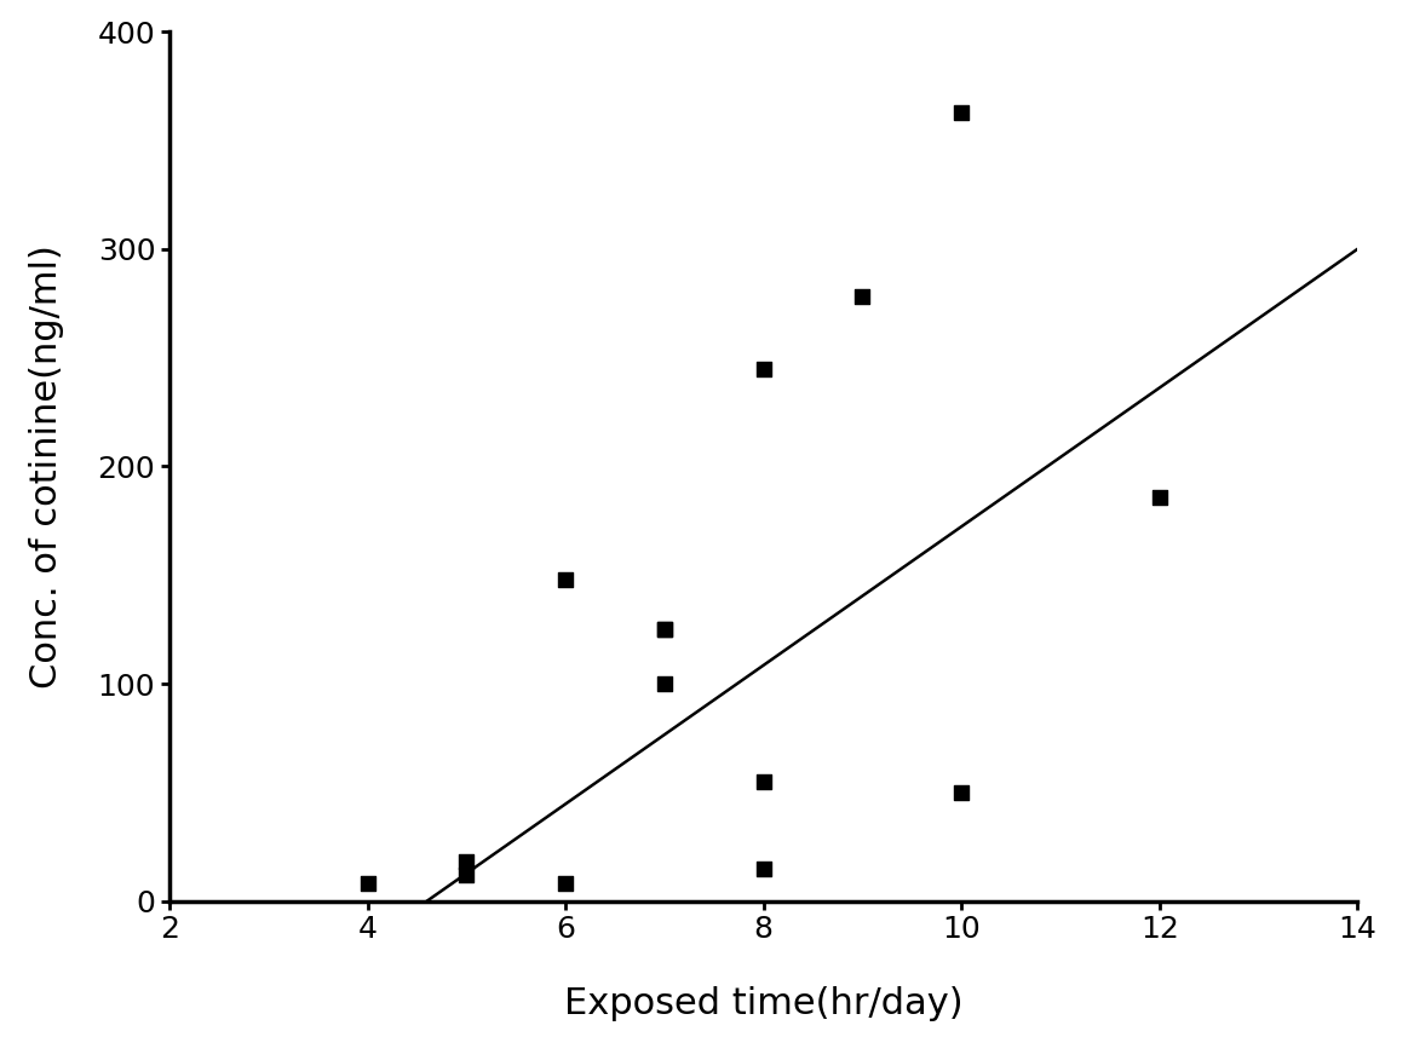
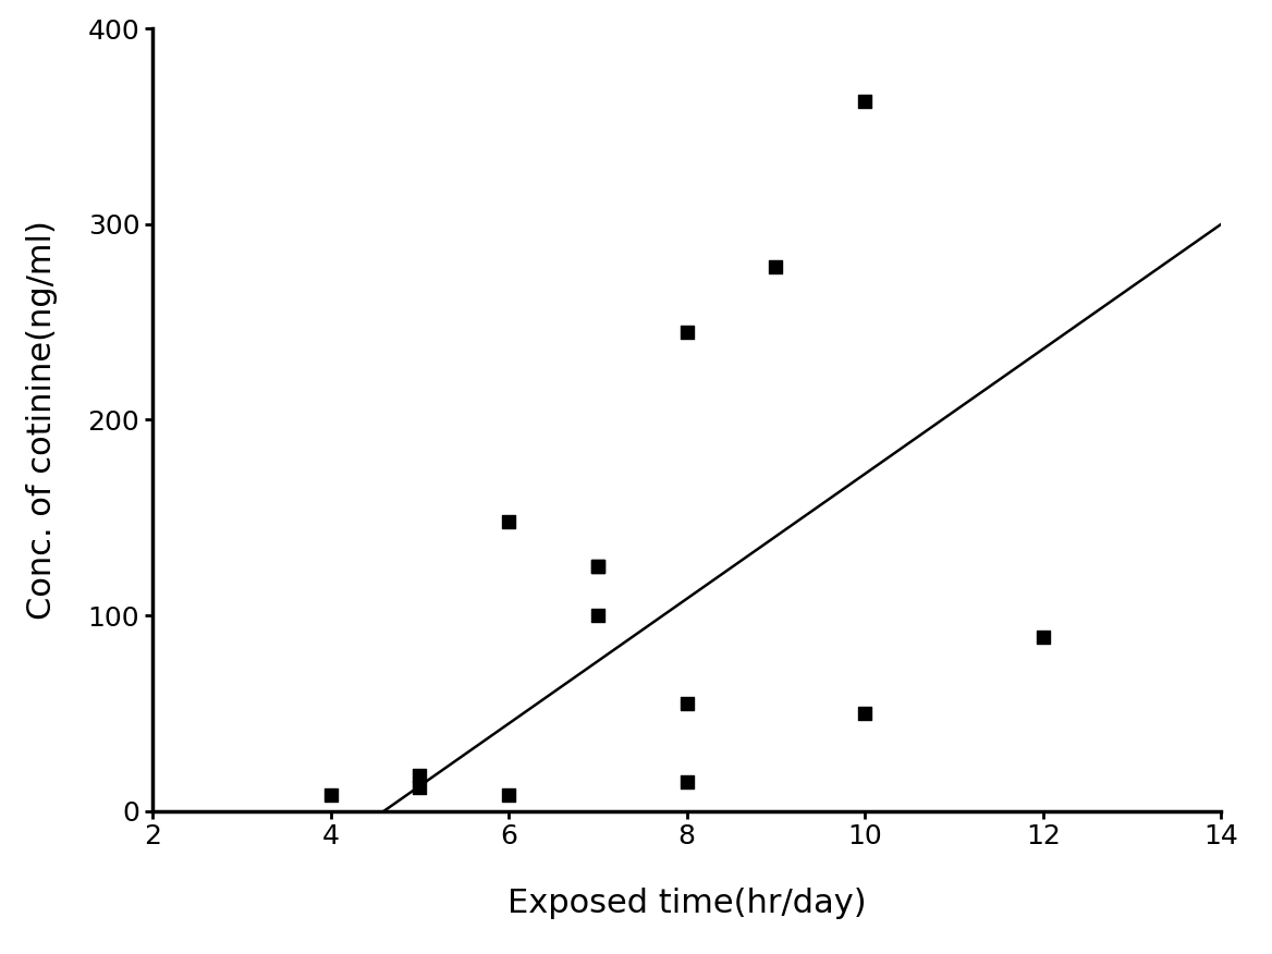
12: 186 -> 89
